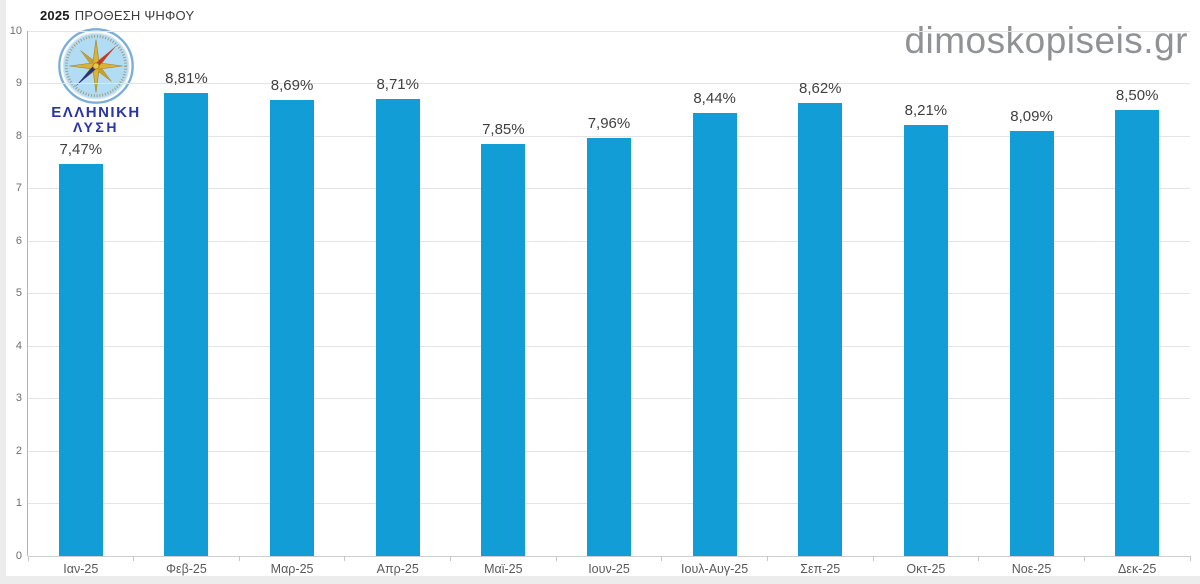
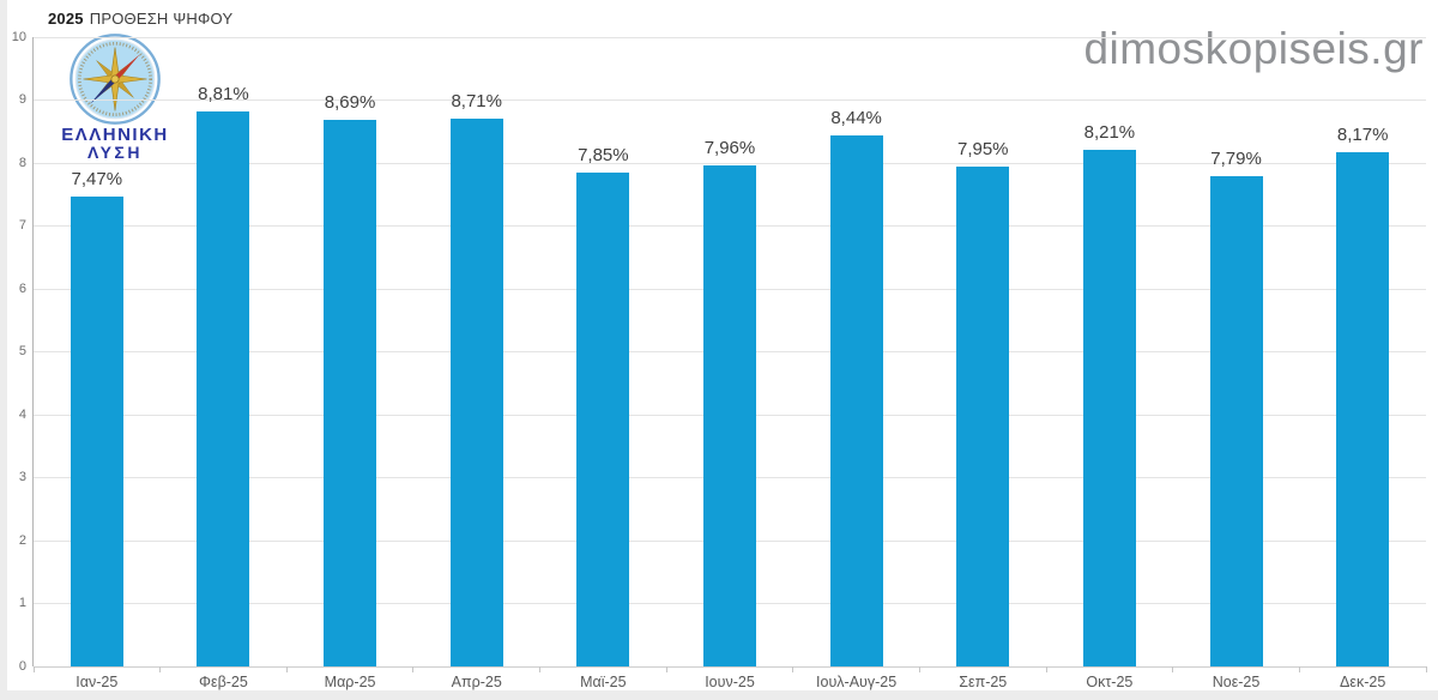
Σεπ-25: 8,62% -> 7,95%
Νοε-25: 8,09% -> 7,79%
Δεκ-25: 8,50% -> 8,17%
